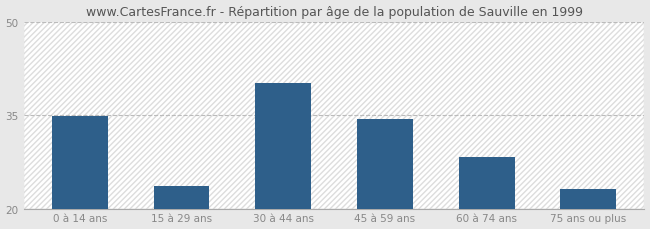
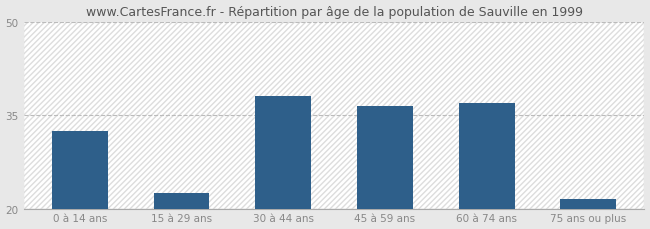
0 à 14 ans: 34.8 -> 32.5
15 à 29 ans: 23.6 -> 22.5
30 à 44 ans: 40.2 -> 38.0
45 à 59 ans: 34.4 -> 36.5
60 à 74 ans: 28.2 -> 37.0
75 ans ou plus: 23.2 -> 21.5
